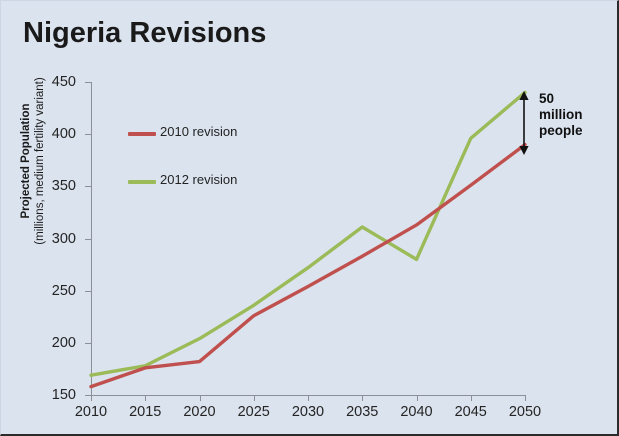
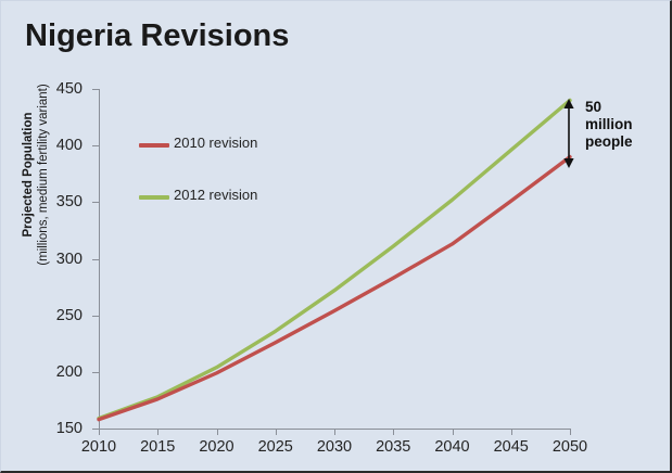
2012 revision/2010: 169 -> 159
2010 revision/2020: 182 -> 199
2012 revision/2040: 280 -> 352
